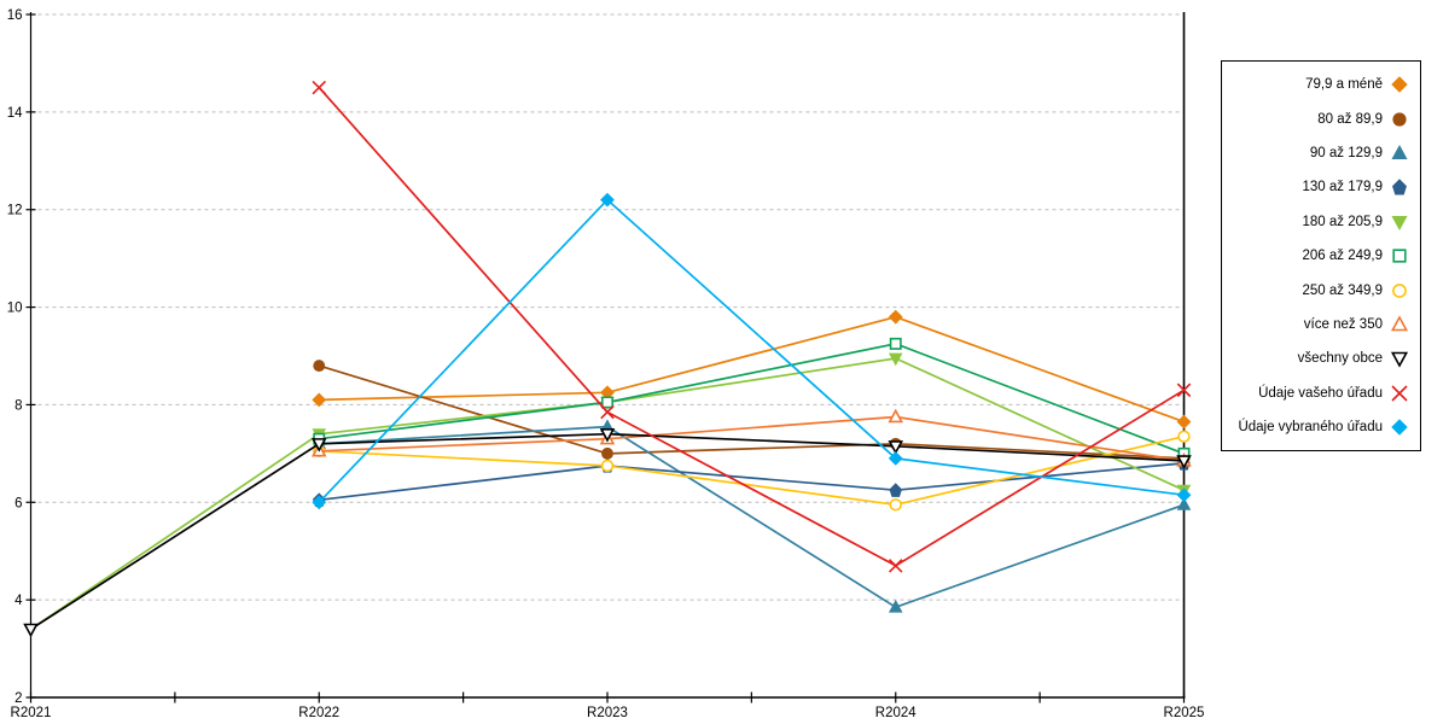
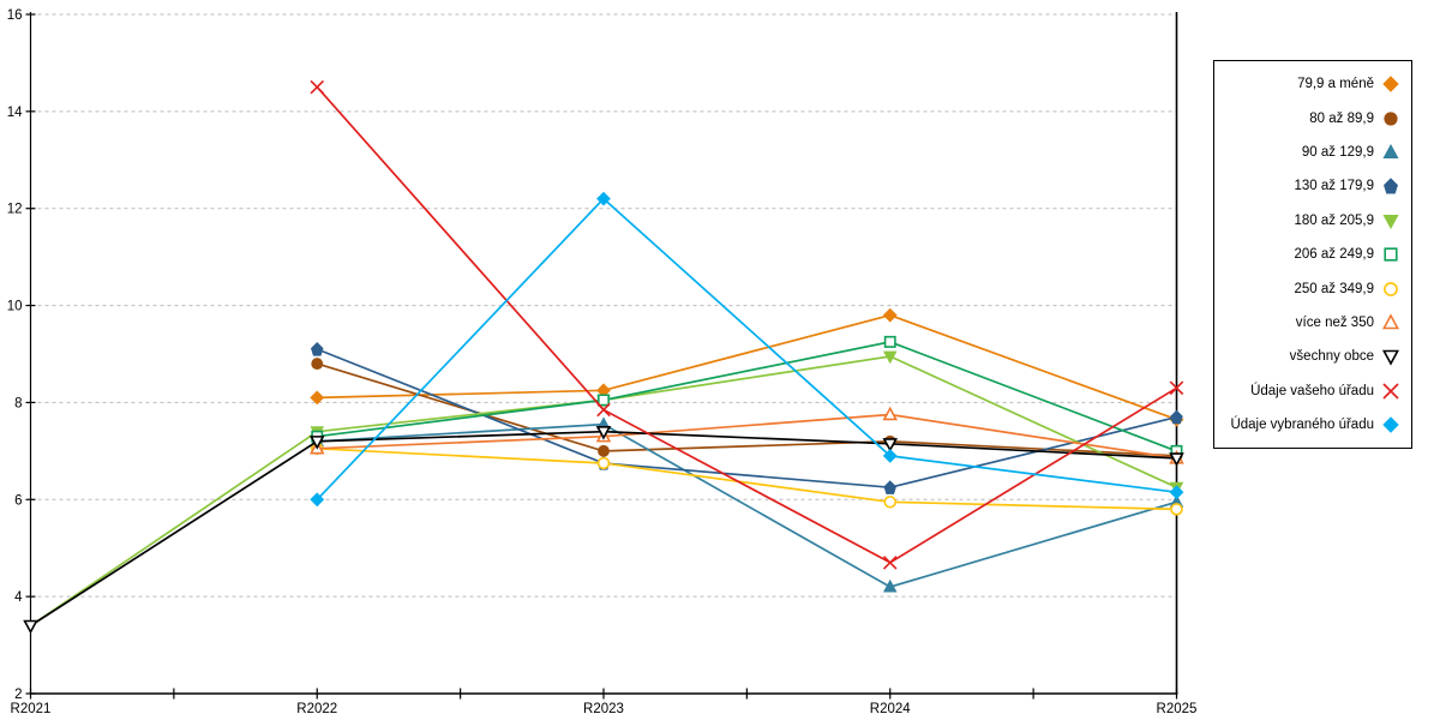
130 až 179,9/R2022: 6.0 -> 9.1
90 až 129,9/R2024: 3.9 -> 4.2
130 až 179,9/R2025: 6.8 -> 7.7
250 až 349,9/R2025: 7.3 -> 5.8
